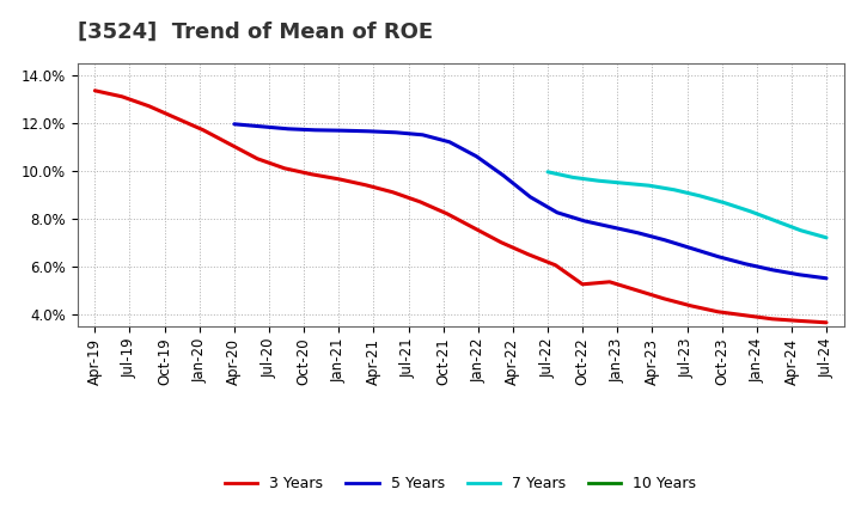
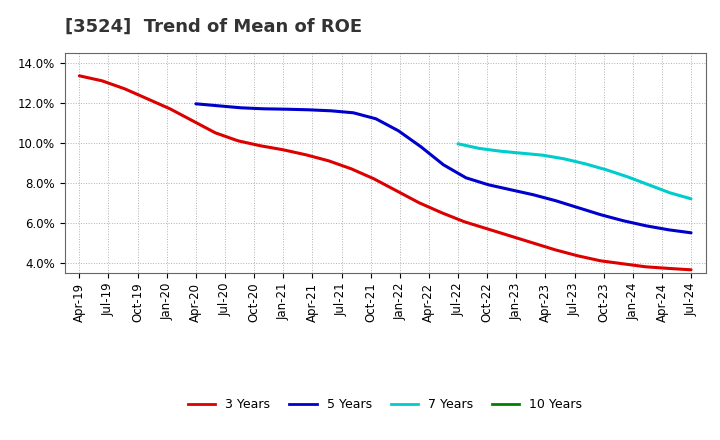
3 Years/Oct-22: 5.25% -> 5.70%
